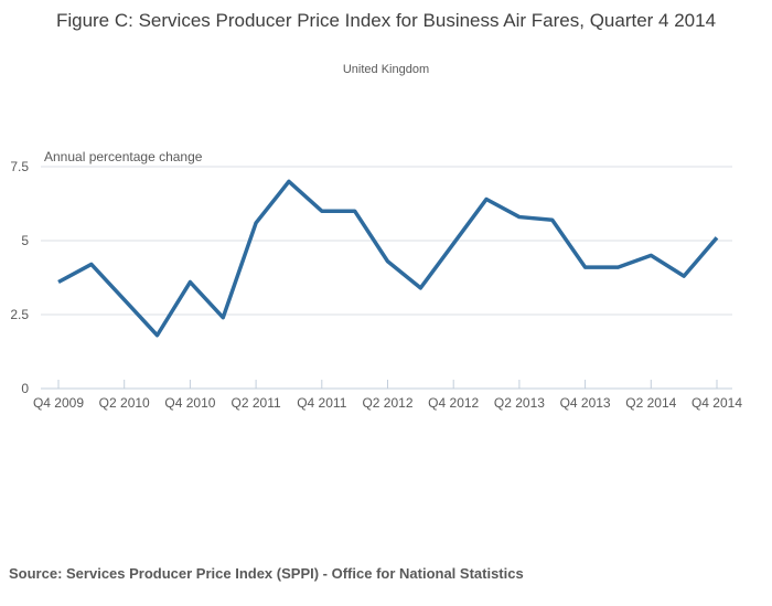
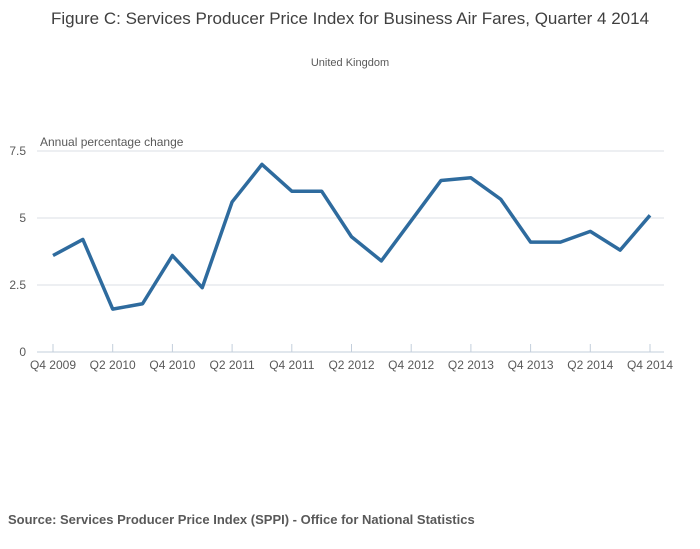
Q2 2010: 3.0 -> 1.6
Q2 2013: 5.8 -> 6.5
